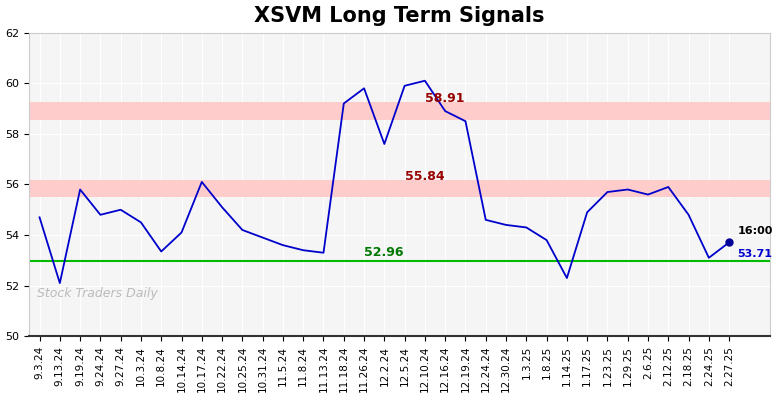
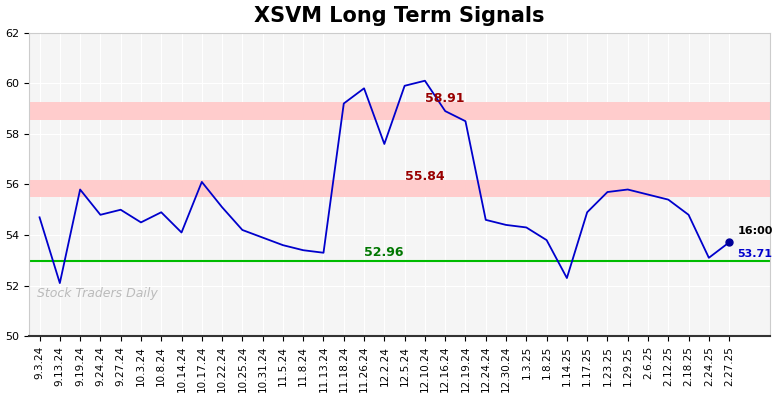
10.8.24: 53.35 -> 54.90
2.12.25: 55.90 -> 55.40
